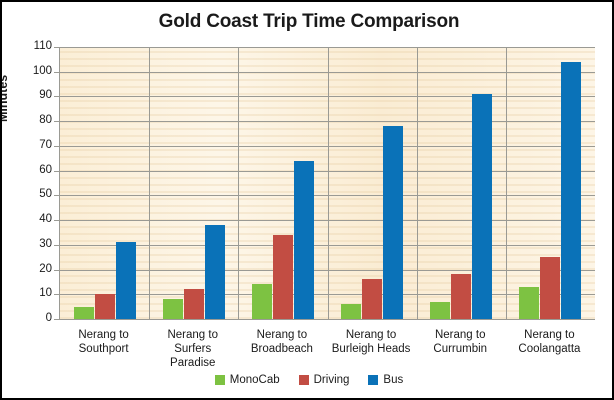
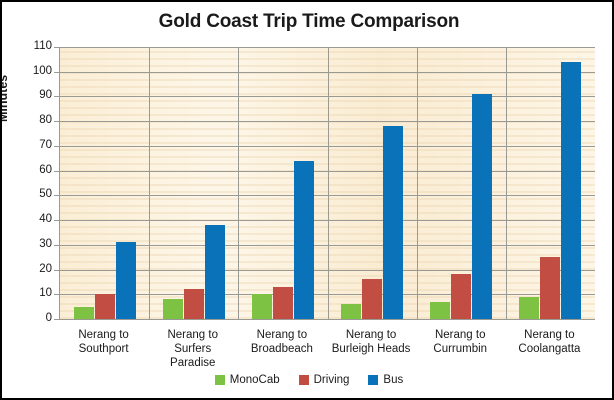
MonoCab/Nerang to Broadbeach: 14 -> 10
Driving/Nerang to Broadbeach: 34 -> 13
MonoCab/Nerang to Coolangatta: 13 -> 9
